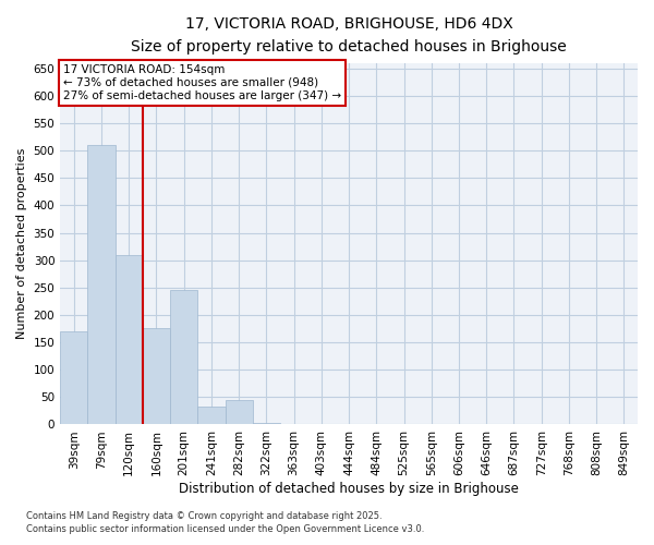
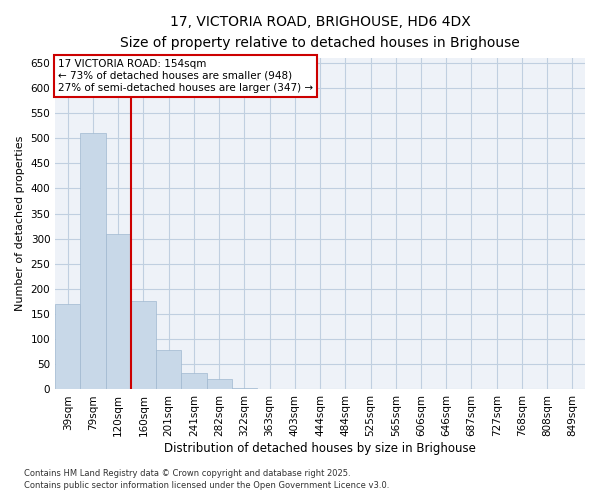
201sqm: 246 -> 78
282sqm: 44 -> 20
